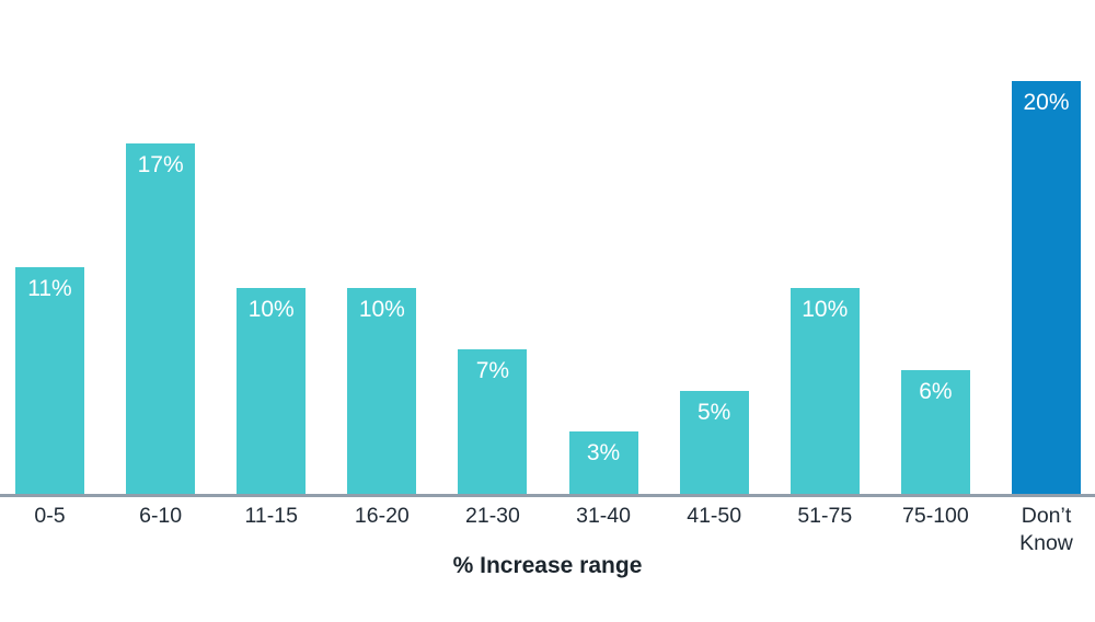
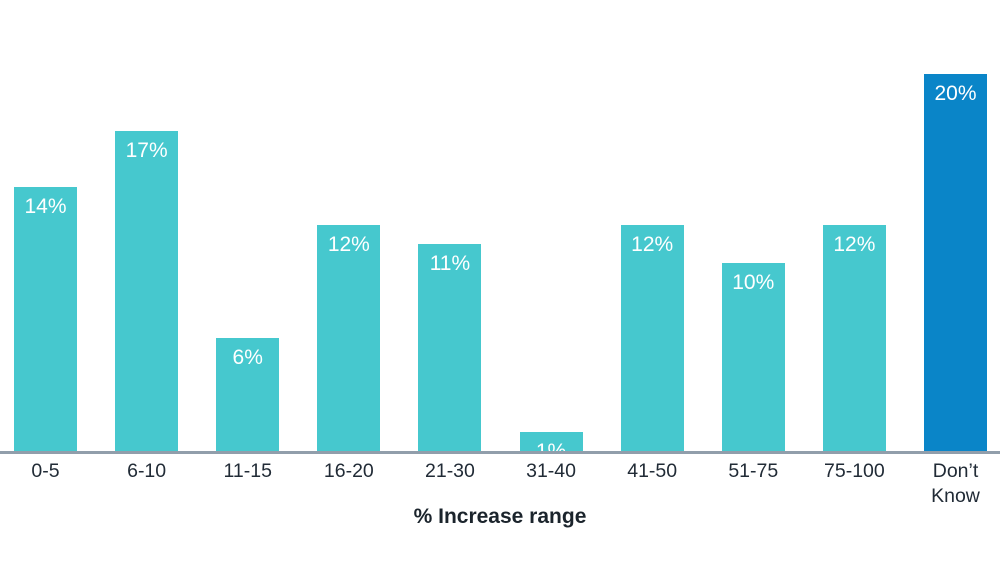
0-5: 11% -> 14%
11-15: 10% -> 6%
16-20: 10% -> 12%
21-30: 7% -> 11%
31-40: 3% -> 1%
41-50: 5% -> 12%
75-100: 6% -> 12%
